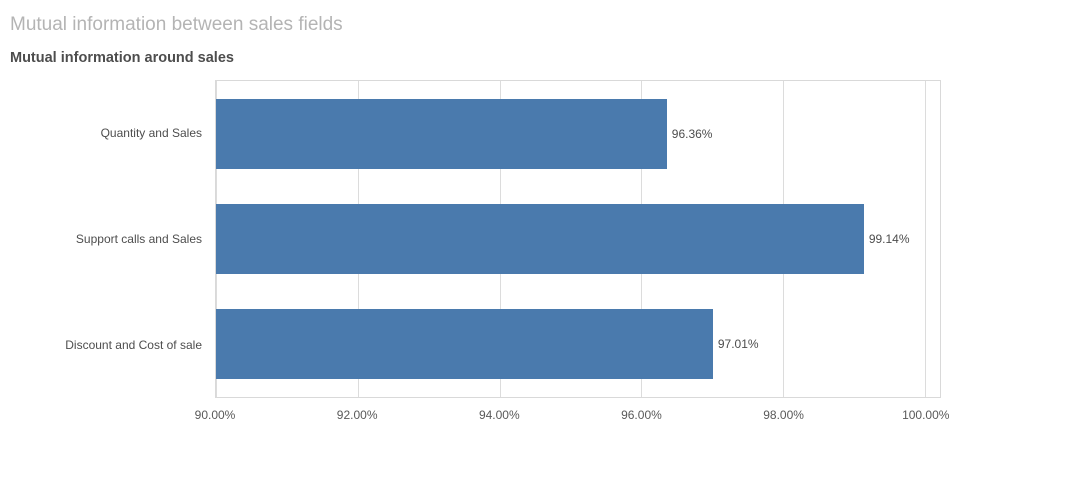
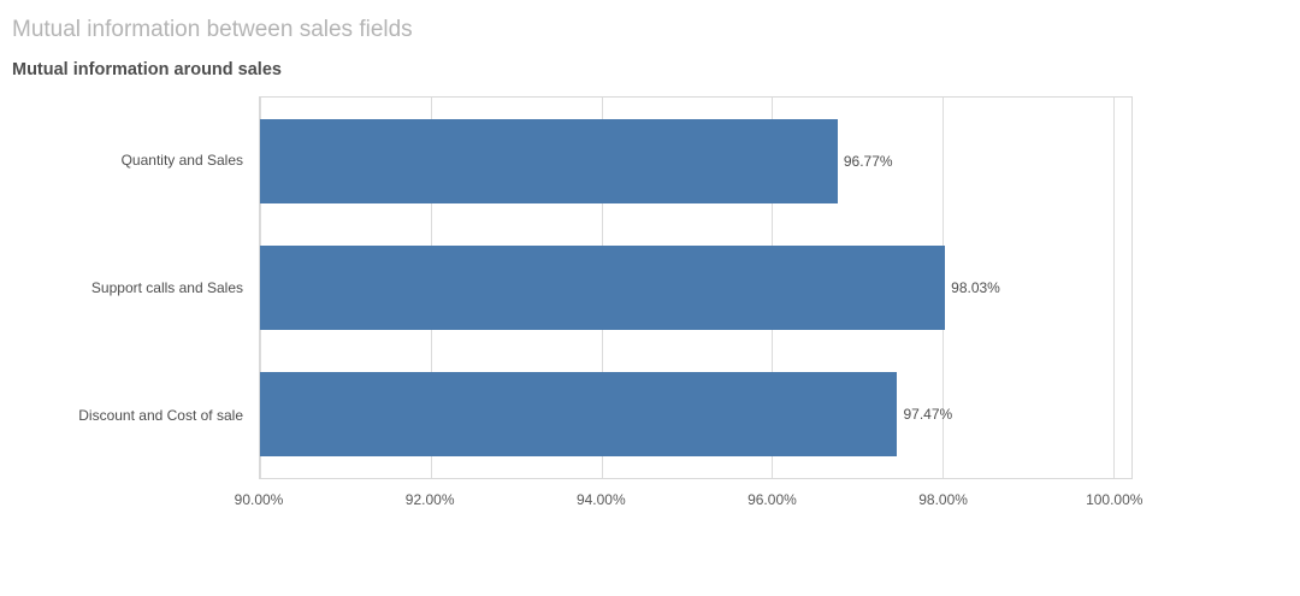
Quantity and Sales: 96.36% -> 96.77%
Support calls and Sales: 99.14% -> 98.03%
Discount and Cost of sale: 97.01% -> 97.47%
